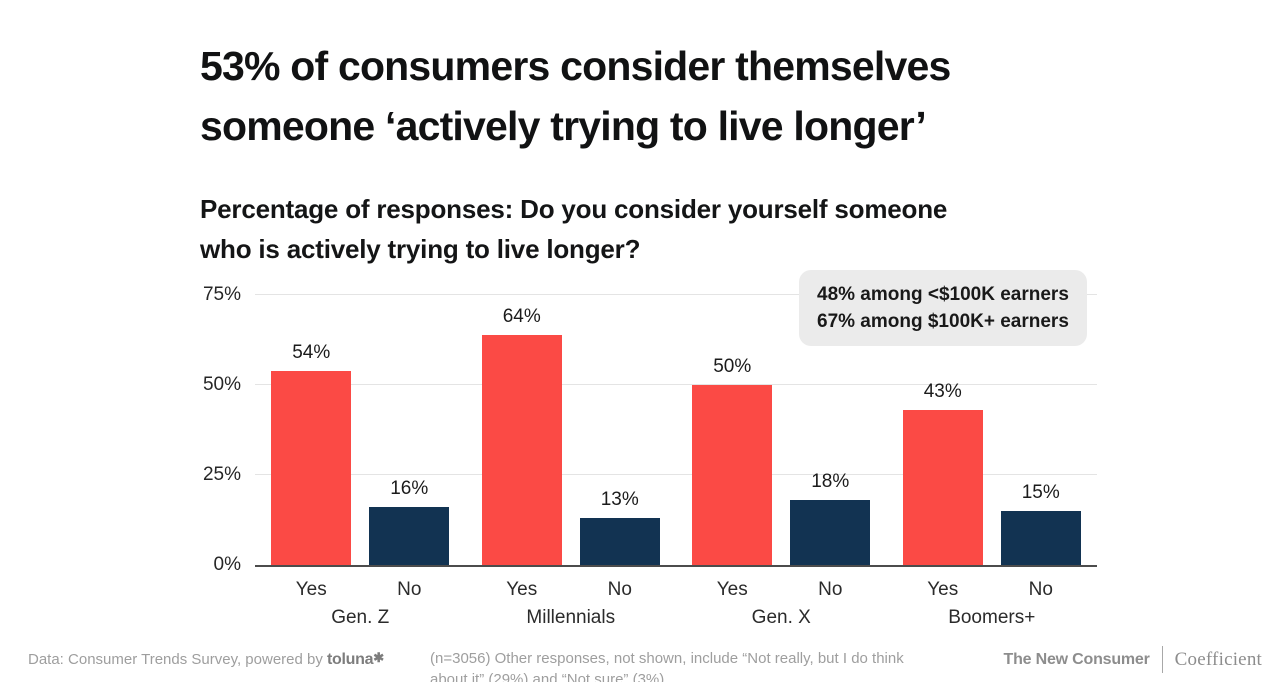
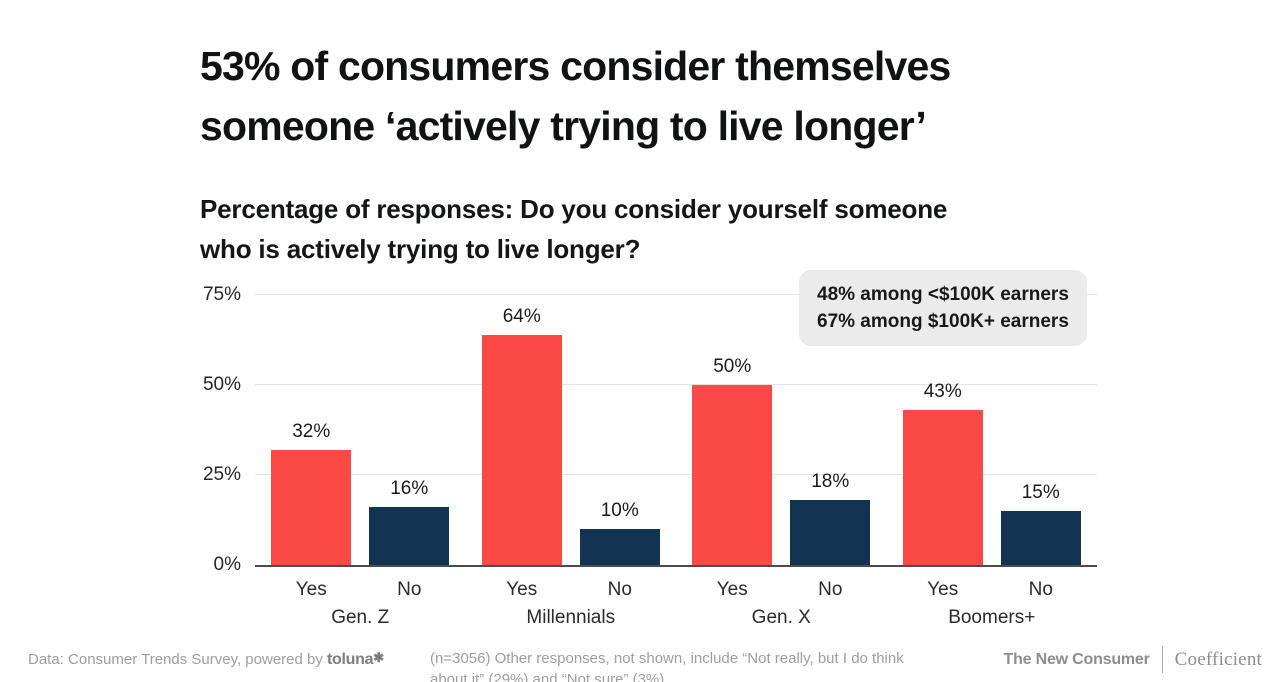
Yes/Gen. Z: 54% -> 32%
No/Millennials: 13% -> 10%
